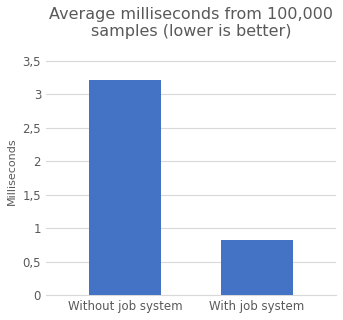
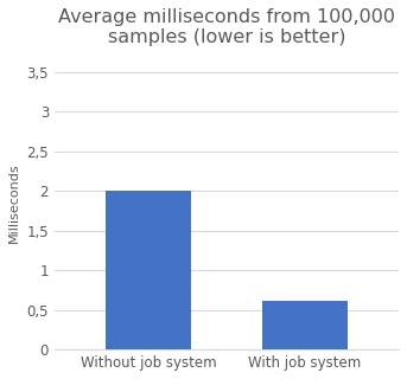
Without job system: 3,22 -> 2,00
With job system: 0,82 -> 0,62
